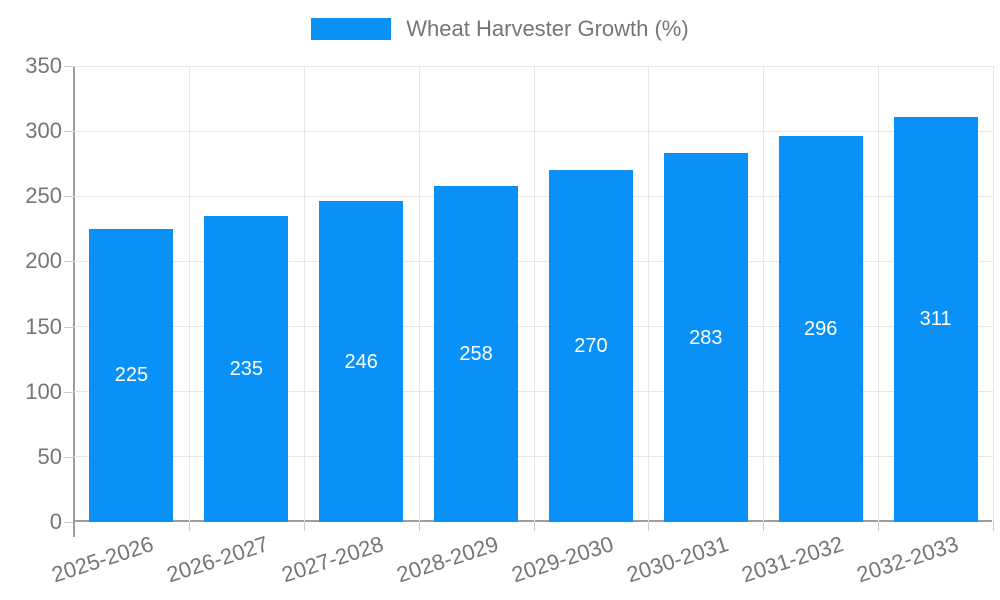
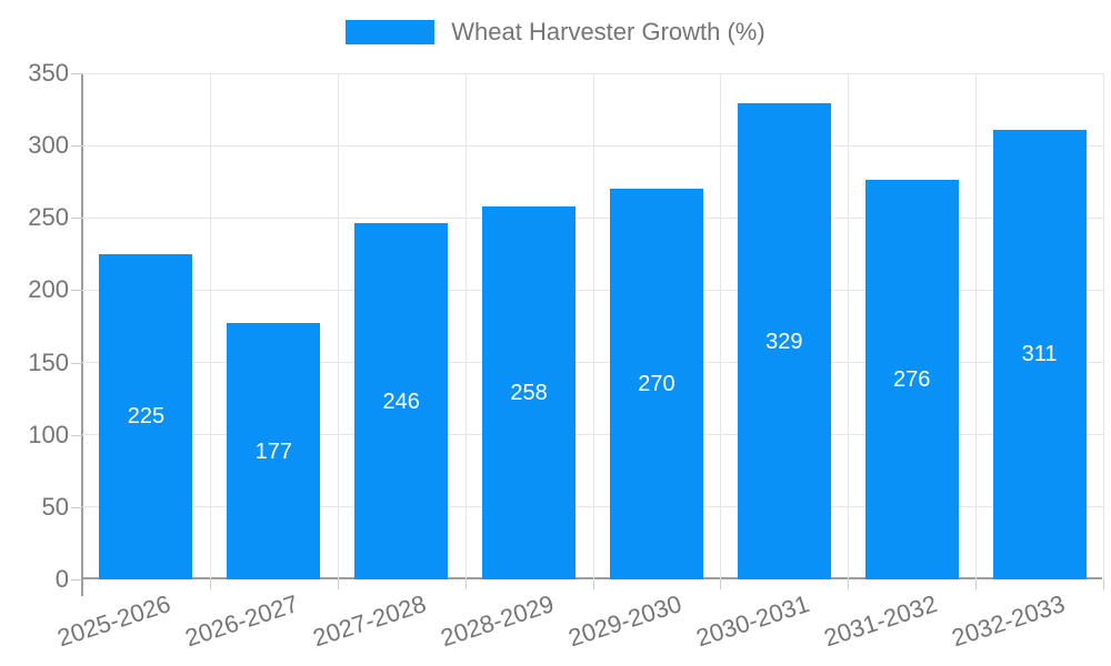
2026-2027: 235 -> 177
2030-2031: 283 -> 329
2031-2032: 296 -> 276
